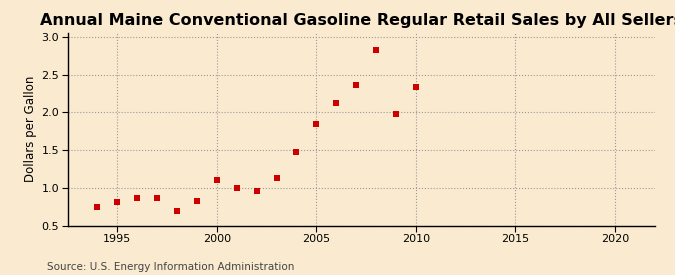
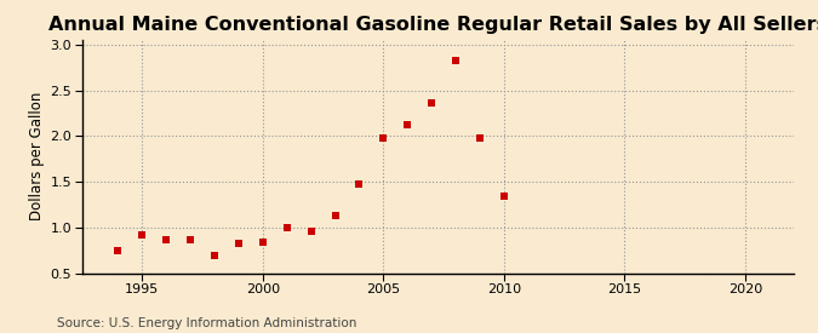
1995: 0.81 -> 0.92
2000: 1.10 -> 0.84
2005: 1.84 -> 1.98
2010: 2.33 -> 1.34
